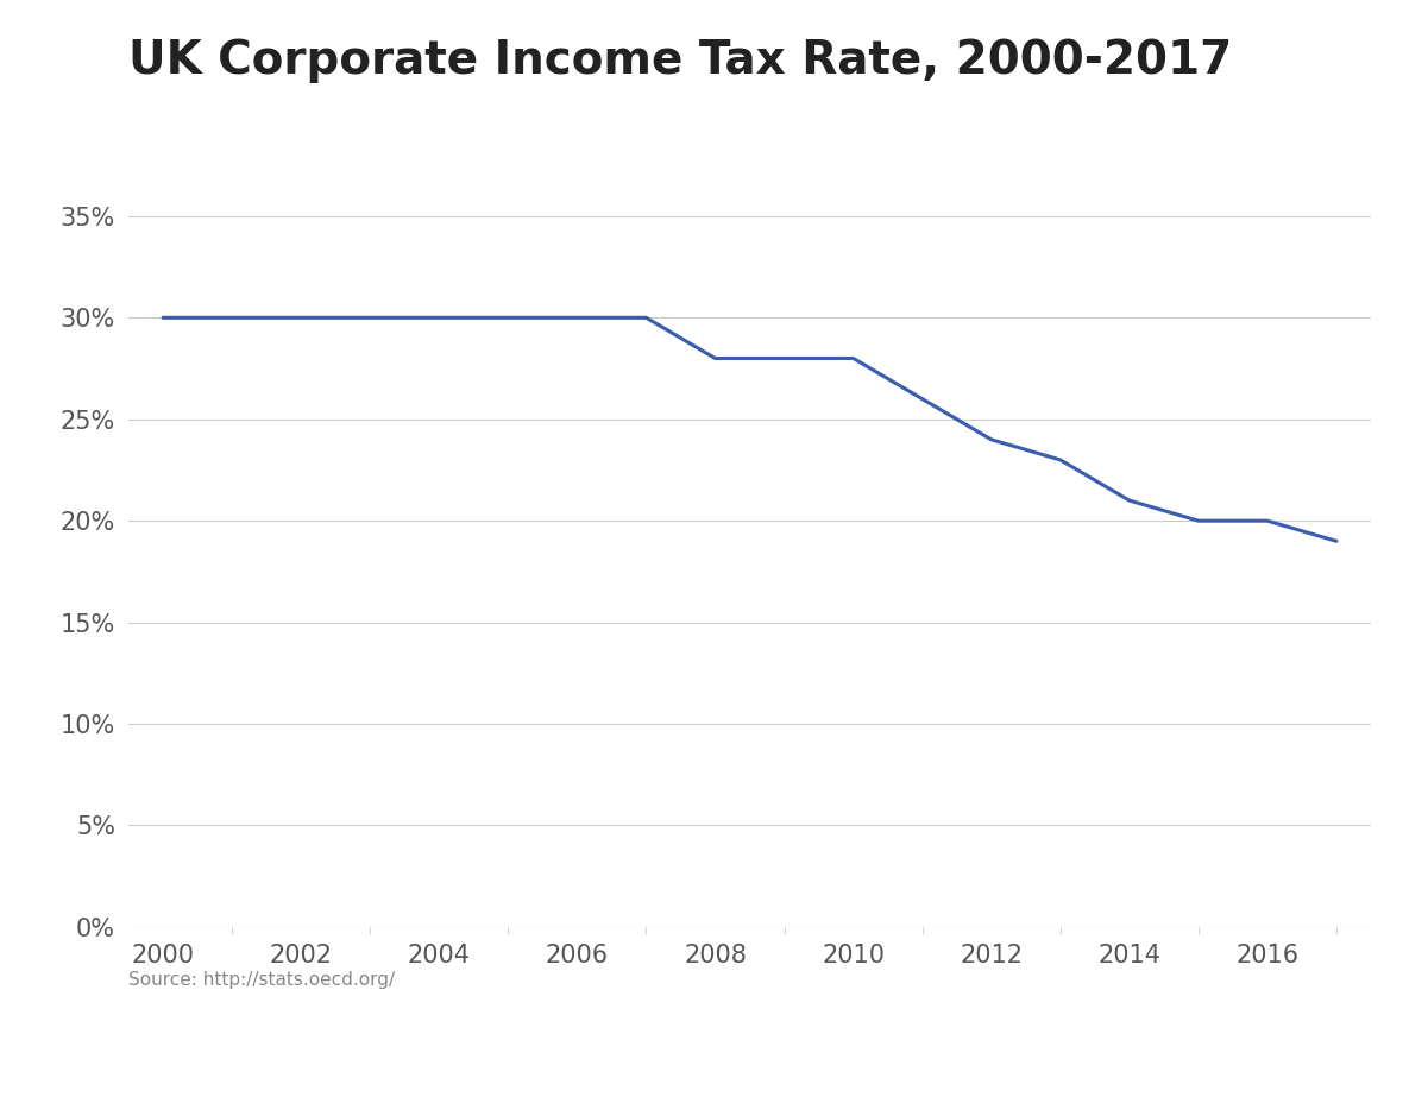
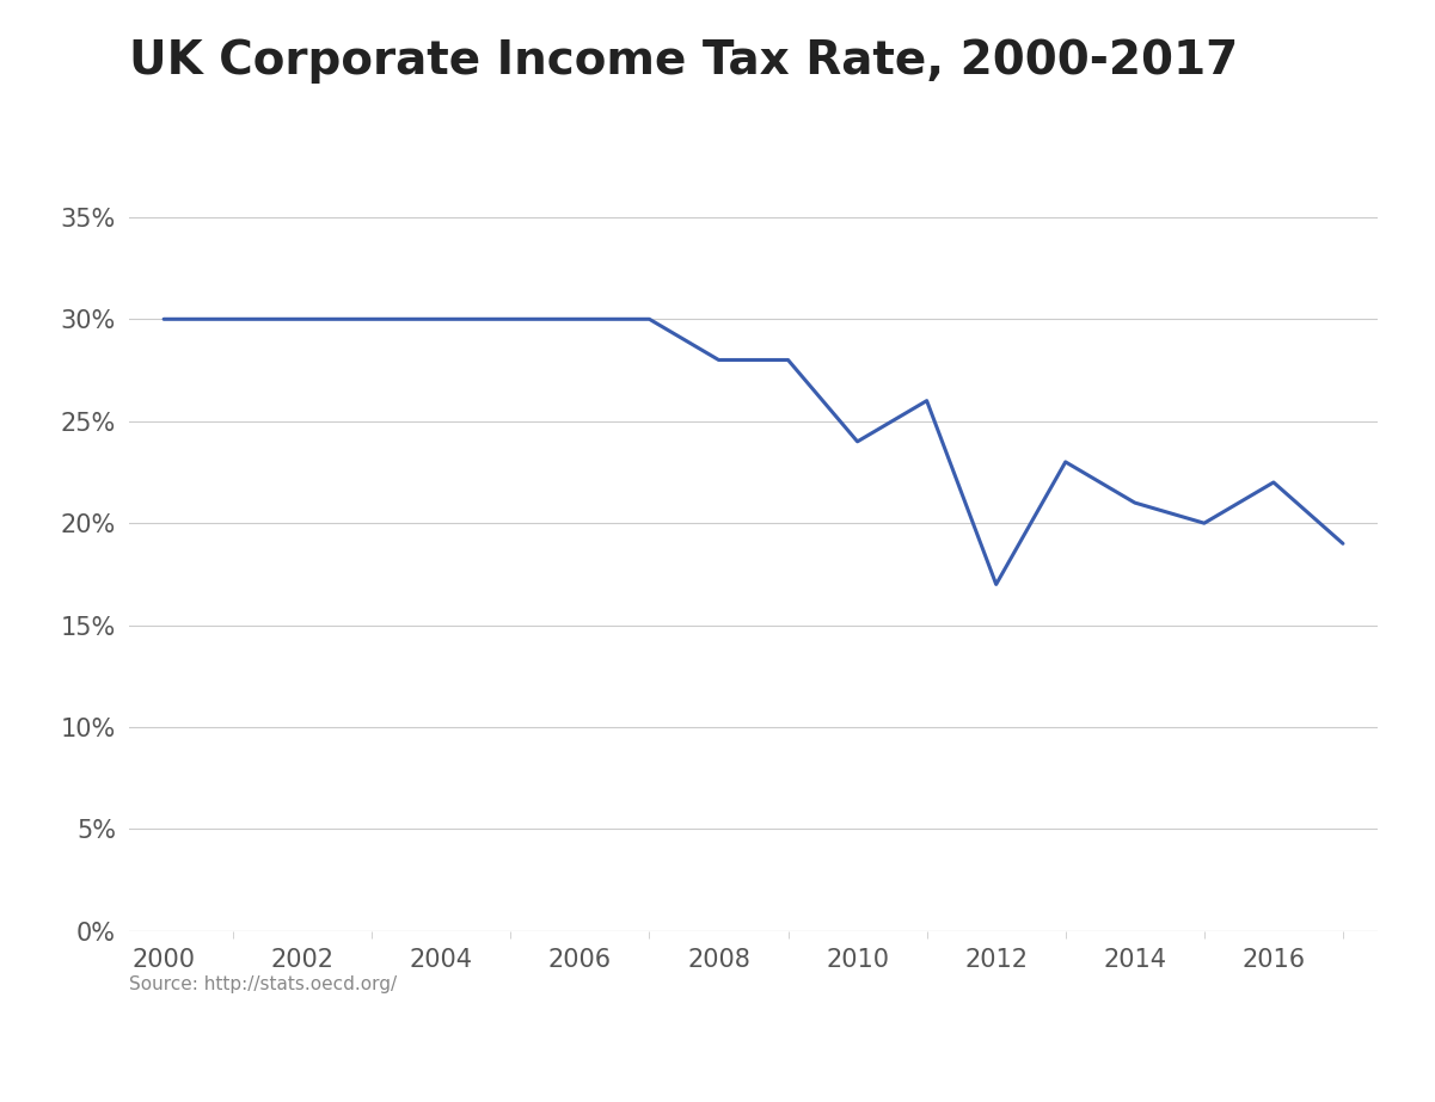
2010: 28% -> 24%
2012: 24% -> 17%
2016: 20% -> 22%
